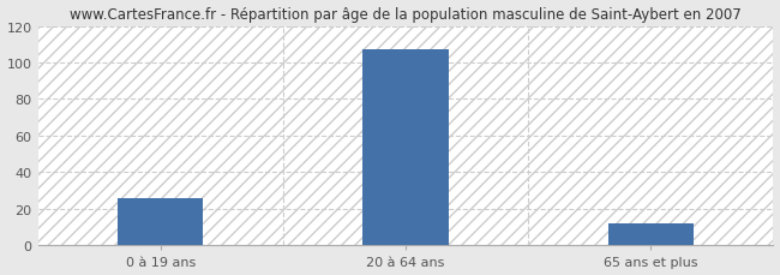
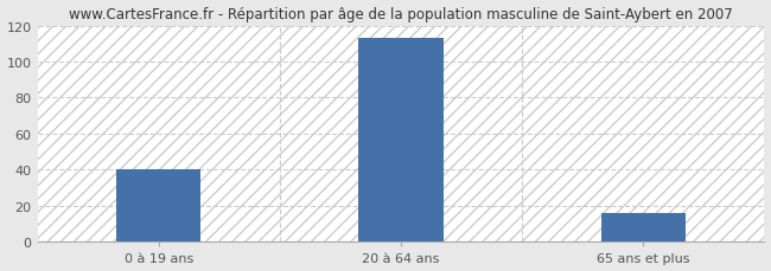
0 à 19 ans: 26 -> 40
20 à 64 ans: 107 -> 113
65 ans et plus: 12 -> 16
